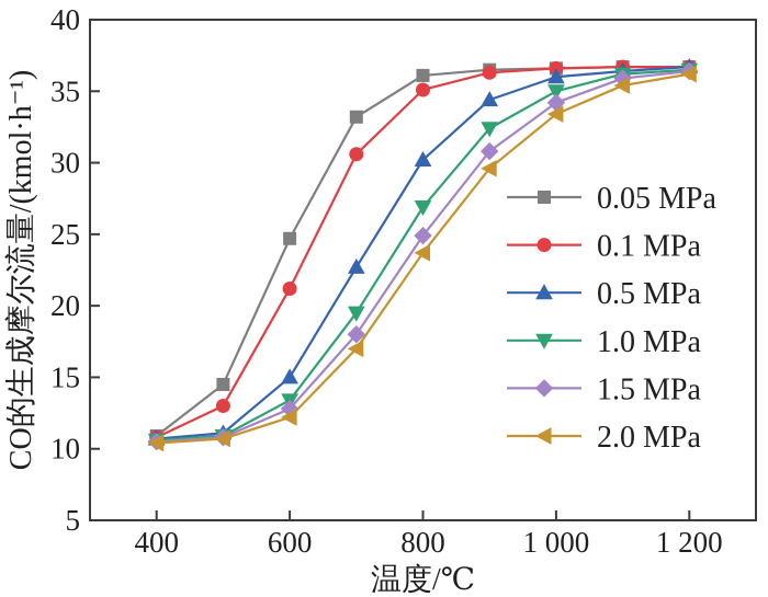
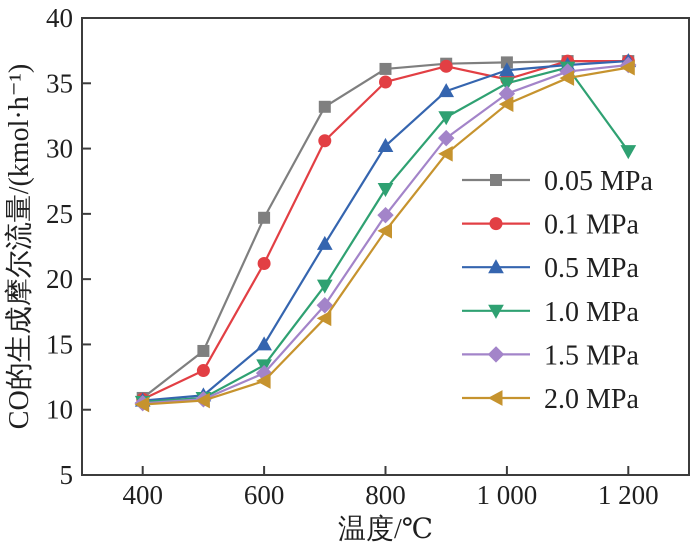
0.1 MPa/1000: 36.6 -> 35.3
1.0 MPa/1200: 36.5 -> 29.8
